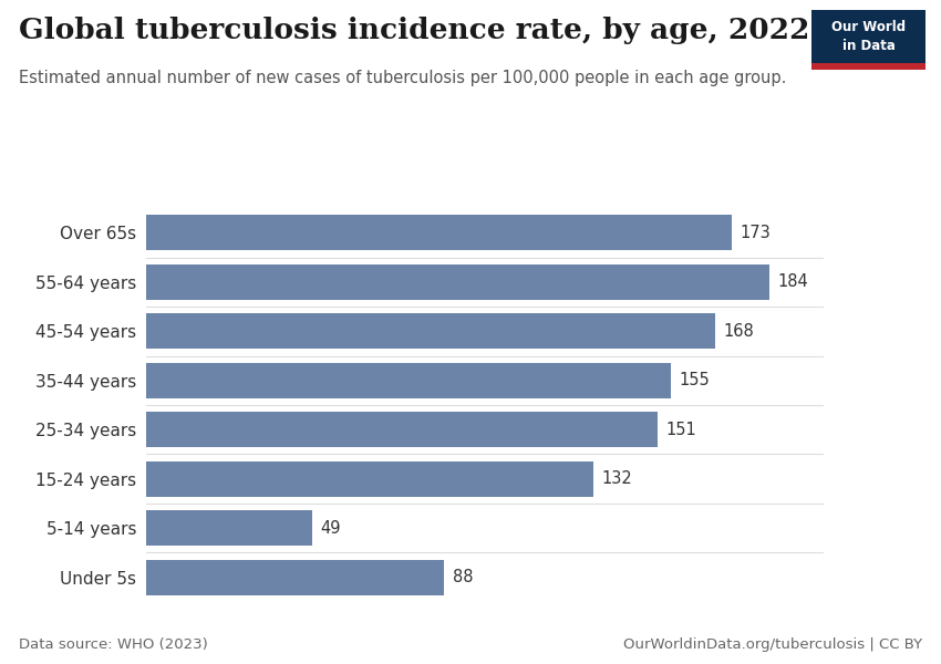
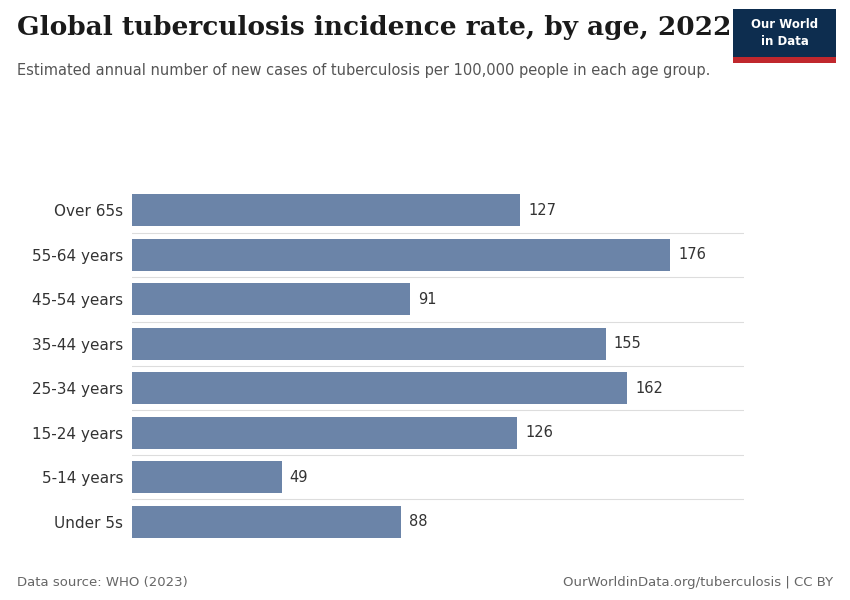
Over 65s: 173 -> 127
55-64 years: 184 -> 176
45-54 years: 168 -> 91
25-34 years: 151 -> 162
15-24 years: 132 -> 126
